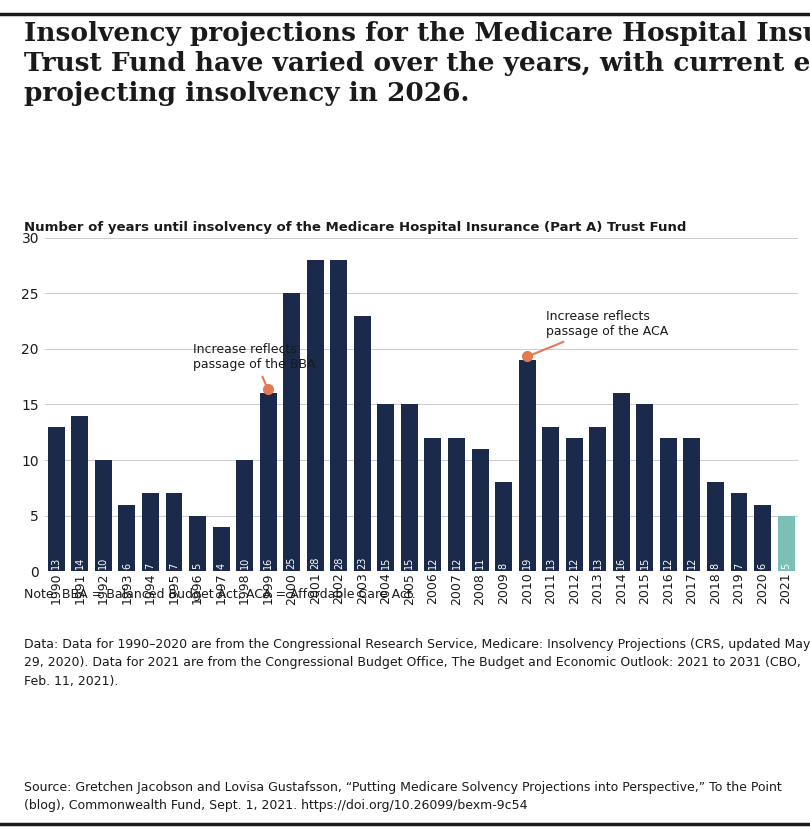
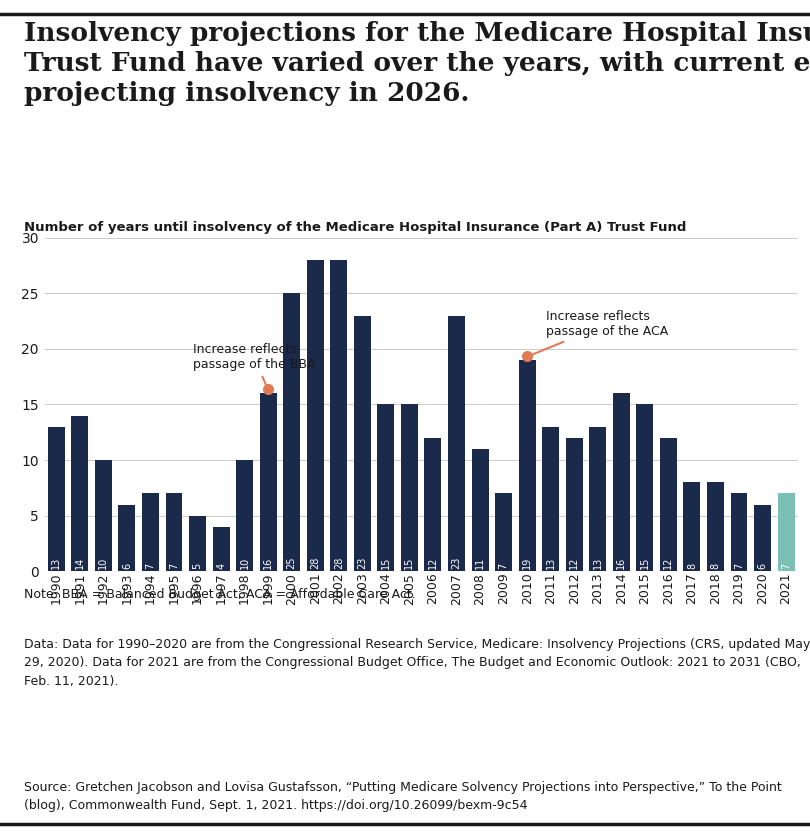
2007: 12 -> 23
2009: 8 -> 7
2017: 12 -> 8
2021: 5 -> 7
